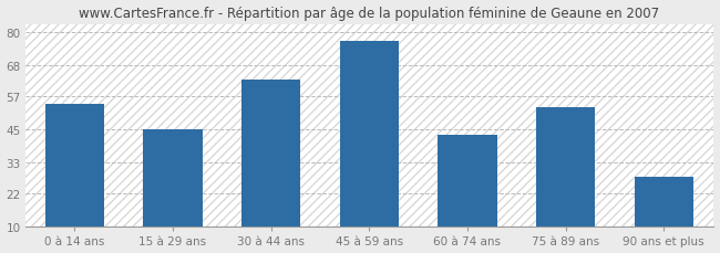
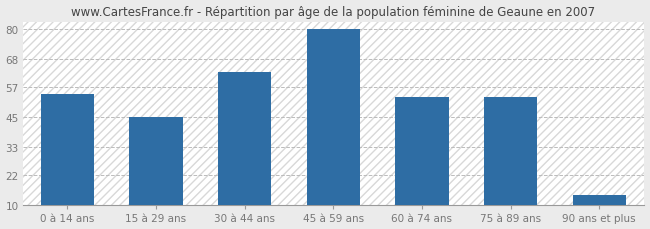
45 à 59 ans: 77 -> 80
60 à 74 ans: 43 -> 53
90 ans et plus: 28 -> 14
